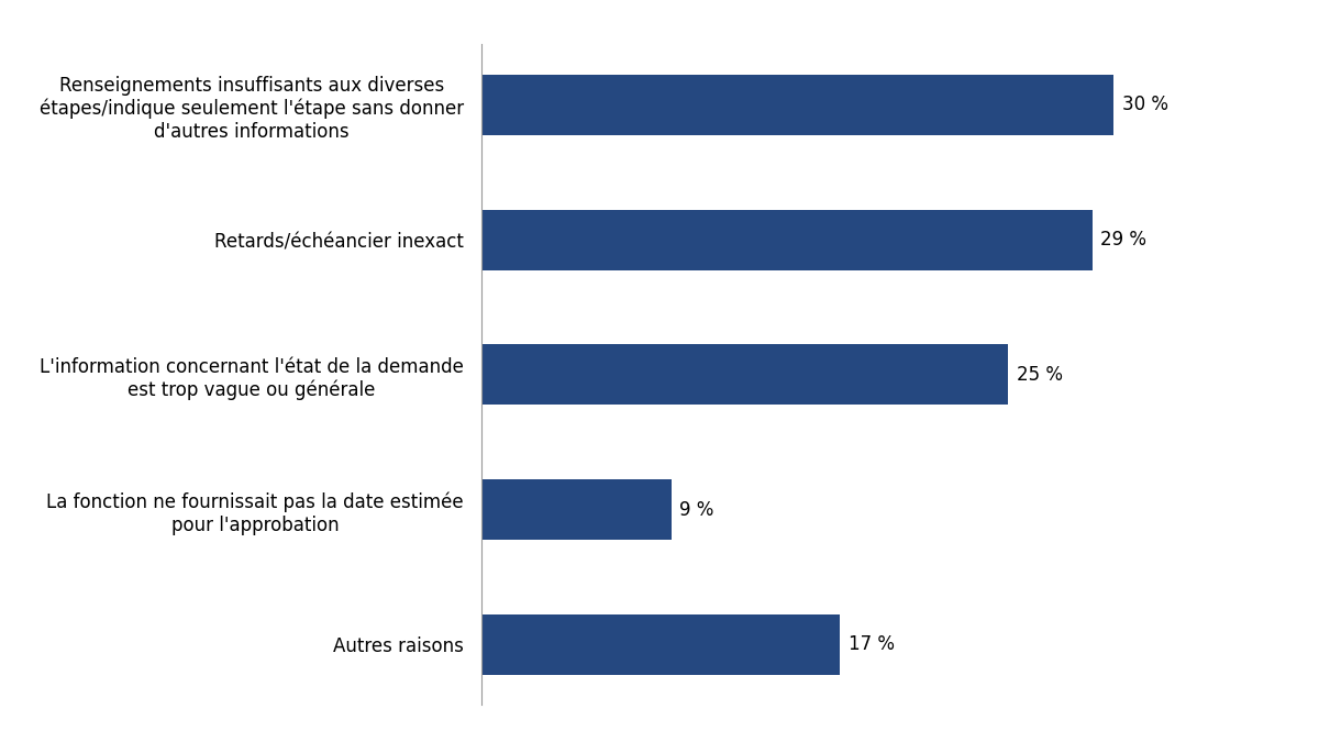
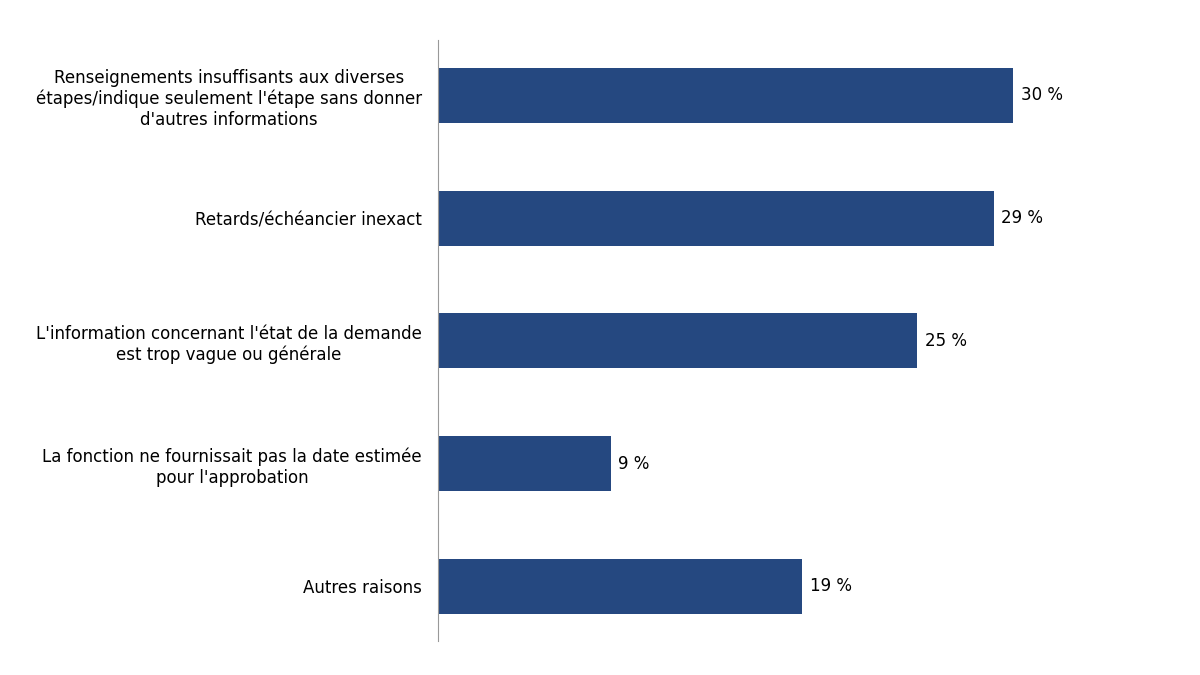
Autres raisons: 17 -> 19
